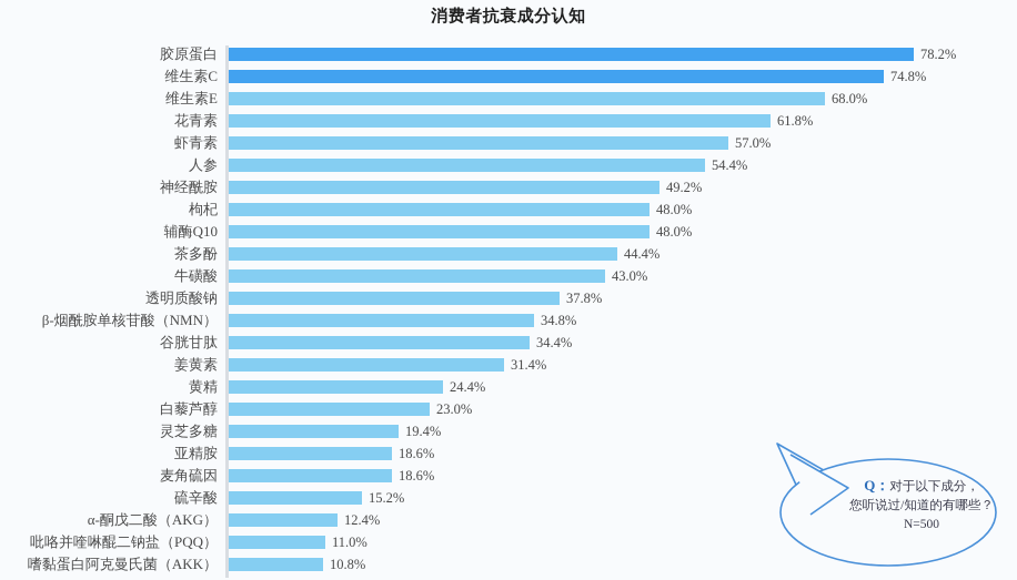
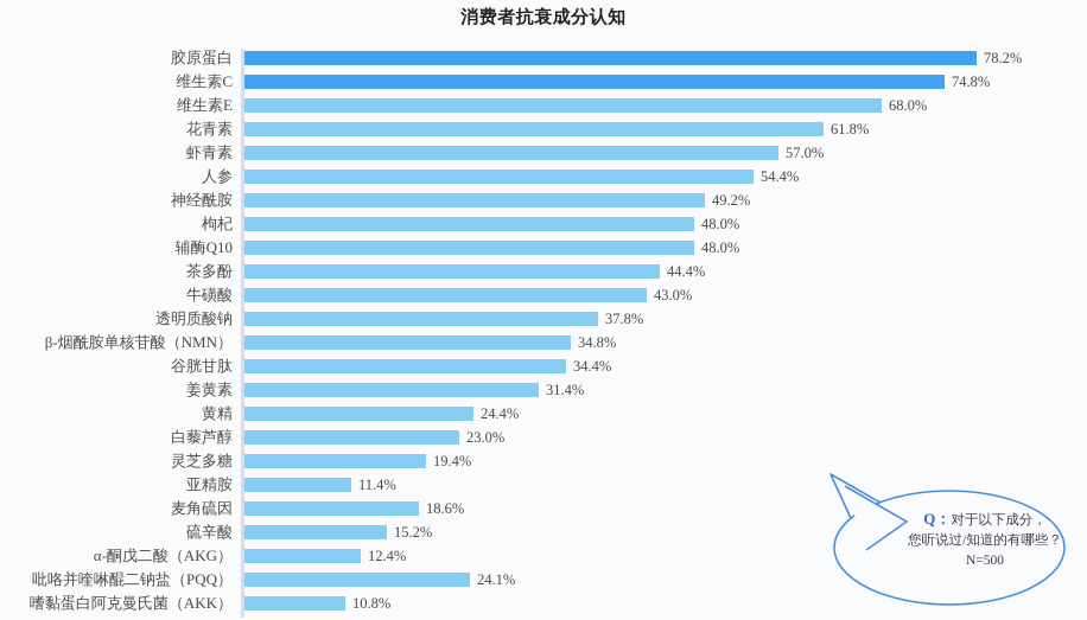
亚精胺: 18.6% -> 11.4%
吡咯并喹啉醌二钠盐（PQQ）: 11.0% -> 24.1%
